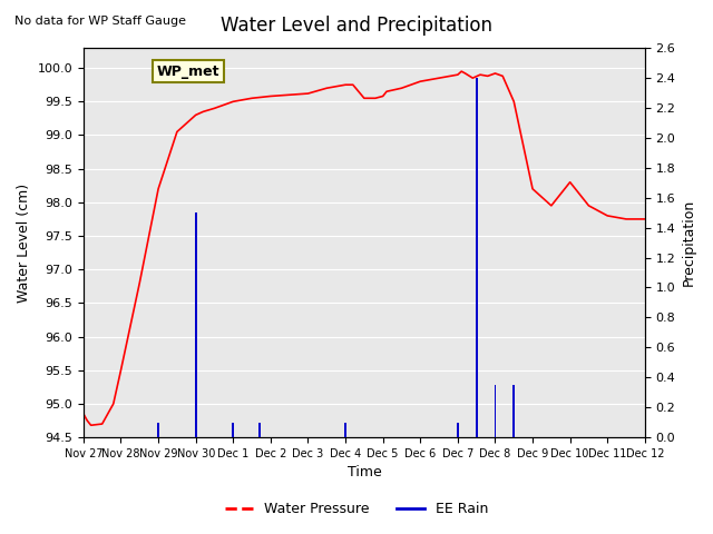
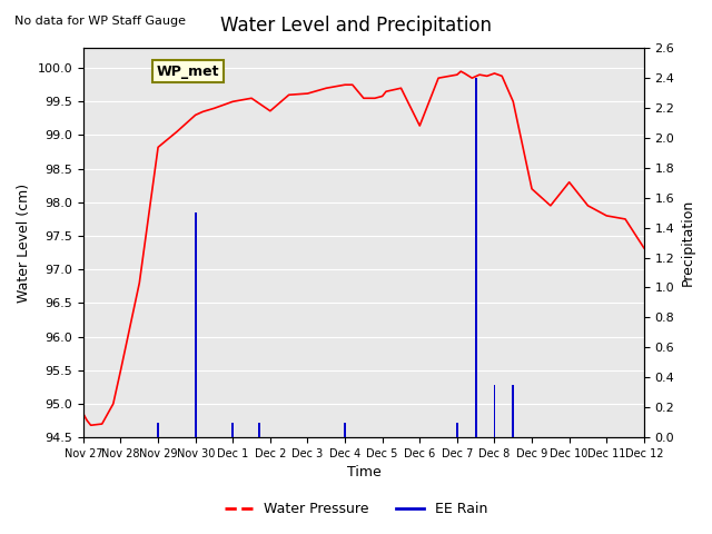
Water Pressure/Nov 29: 98.20 -> 98.82
Water Pressure/Dec 2: 99.58 -> 99.36
Water Pressure/Dec 6: 99.80 -> 99.14
Water Pressure/Dec 12: 97.75 -> 97.32
